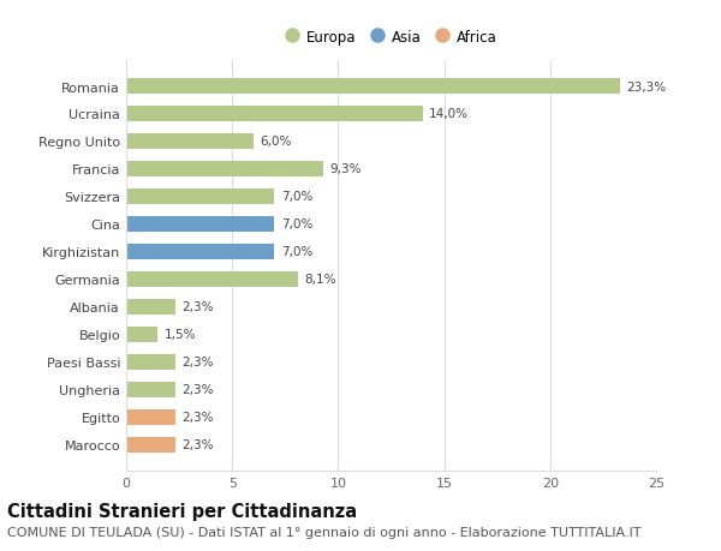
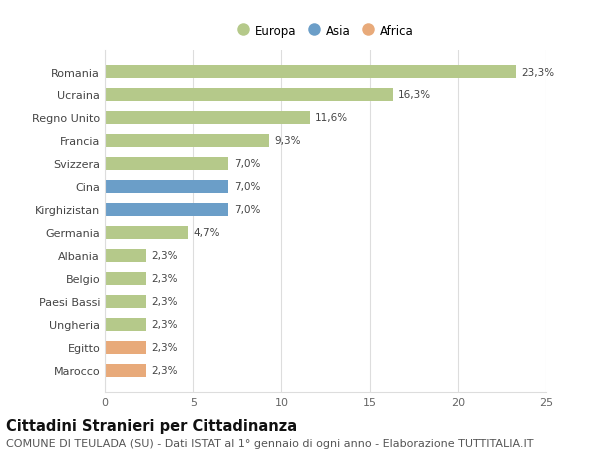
Ucraina: 14,0% -> 16,3%
Regno Unito: 6,0% -> 11,6%
Germania: 8,1% -> 4,7%
Belgio: 1,5% -> 2,3%
